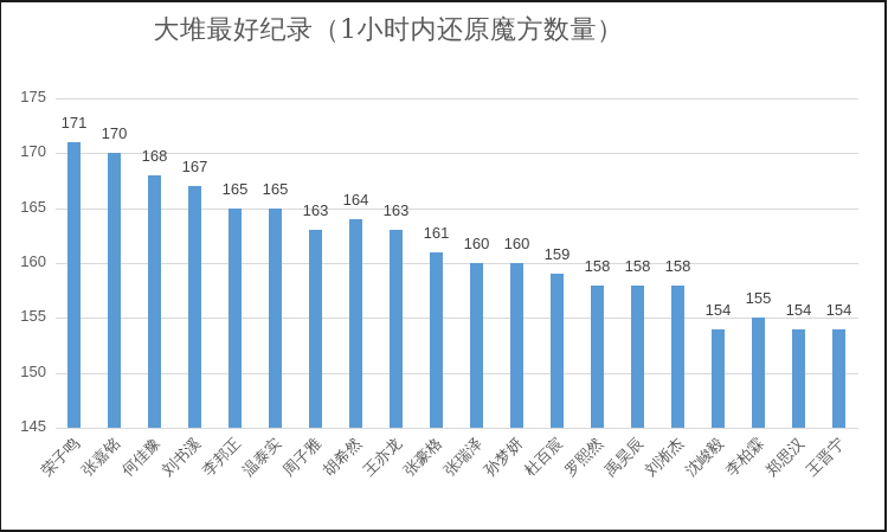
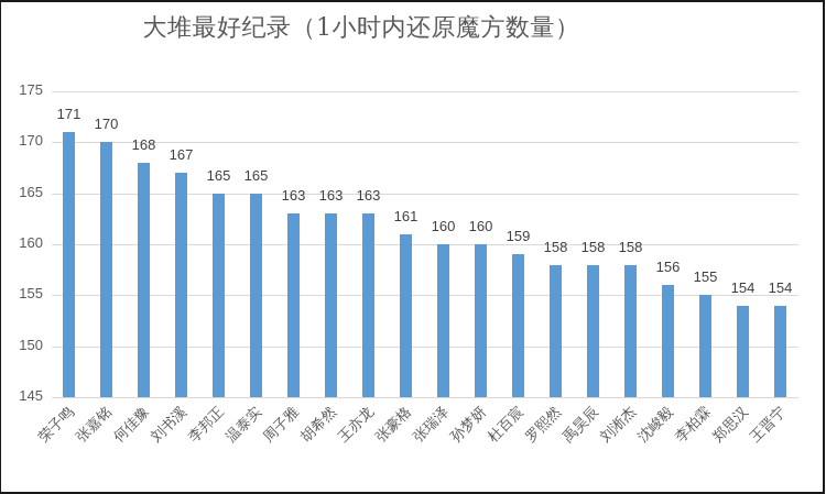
胡希然: 164 -> 163
沈峻毅: 154 -> 156
